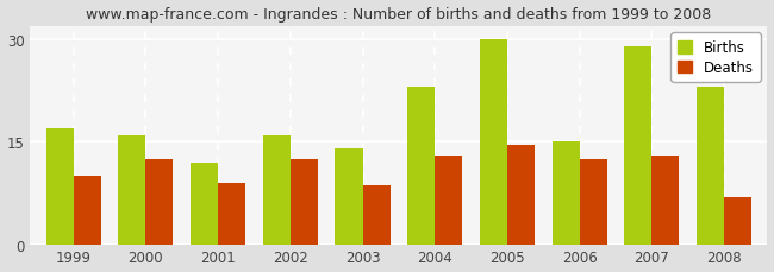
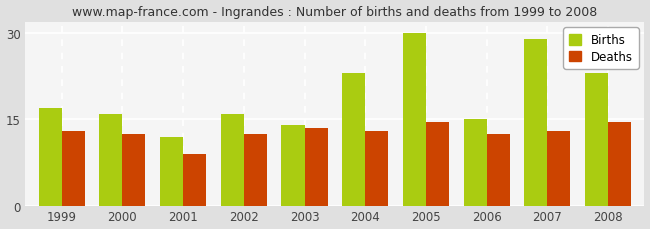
Deaths/1999: 10.0 -> 13.0
Deaths/2003: 8.6 -> 13.5
Deaths/2008: 6.8 -> 14.5
